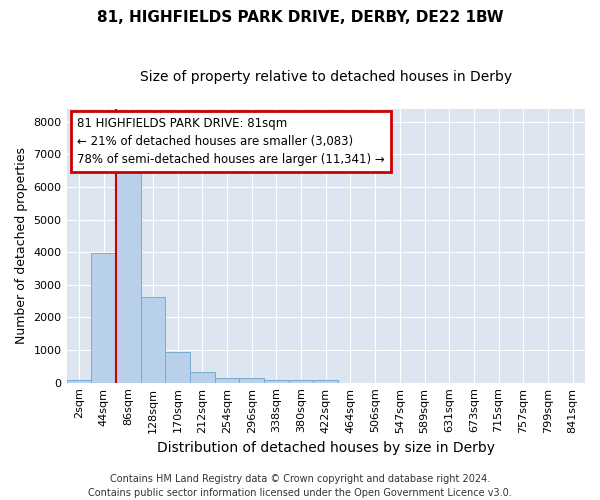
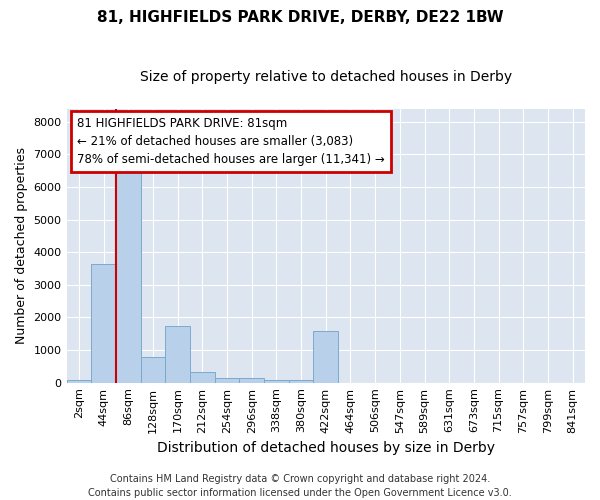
44sqm: 3980 -> 3650
128sqm: 2620 -> 800
170sqm: 950 -> 1750
422sqm: 80 -> 1600
